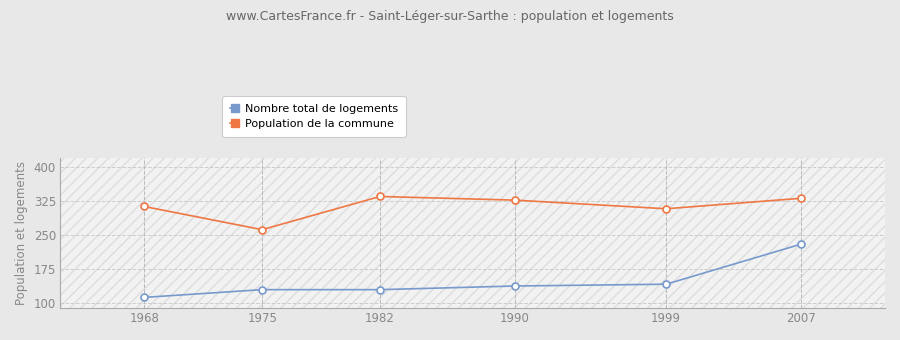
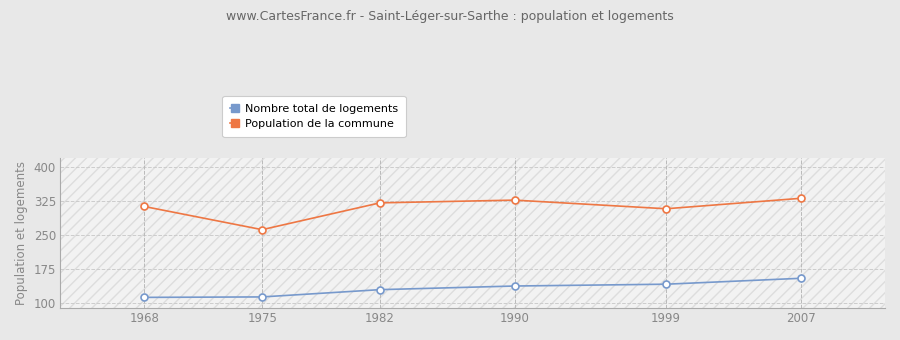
Nombre total de logements/1975: 130 -> 114
Population de la commune/1982: 335 -> 321
Nombre total de logements/2007: 230 -> 155
